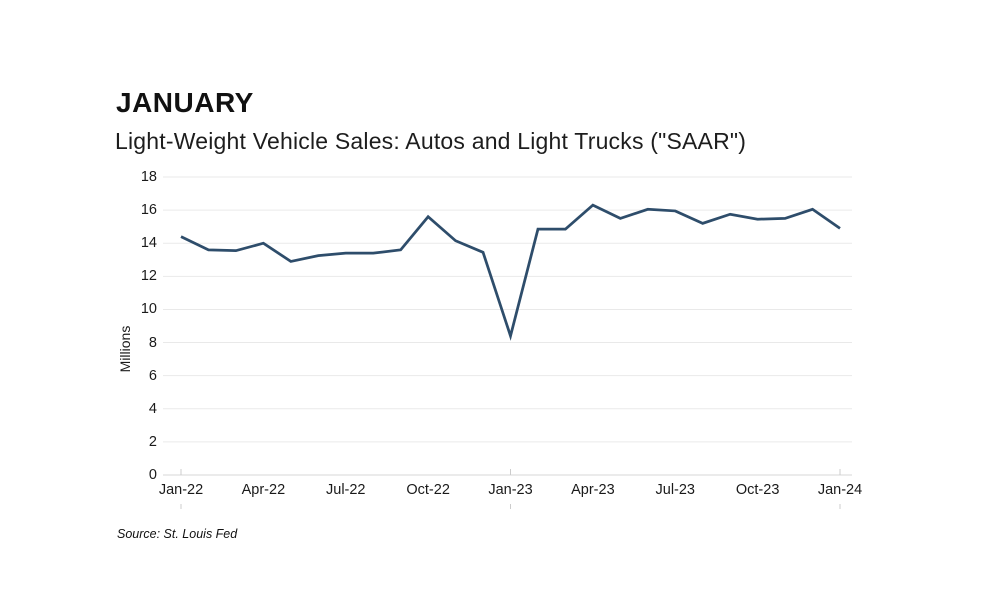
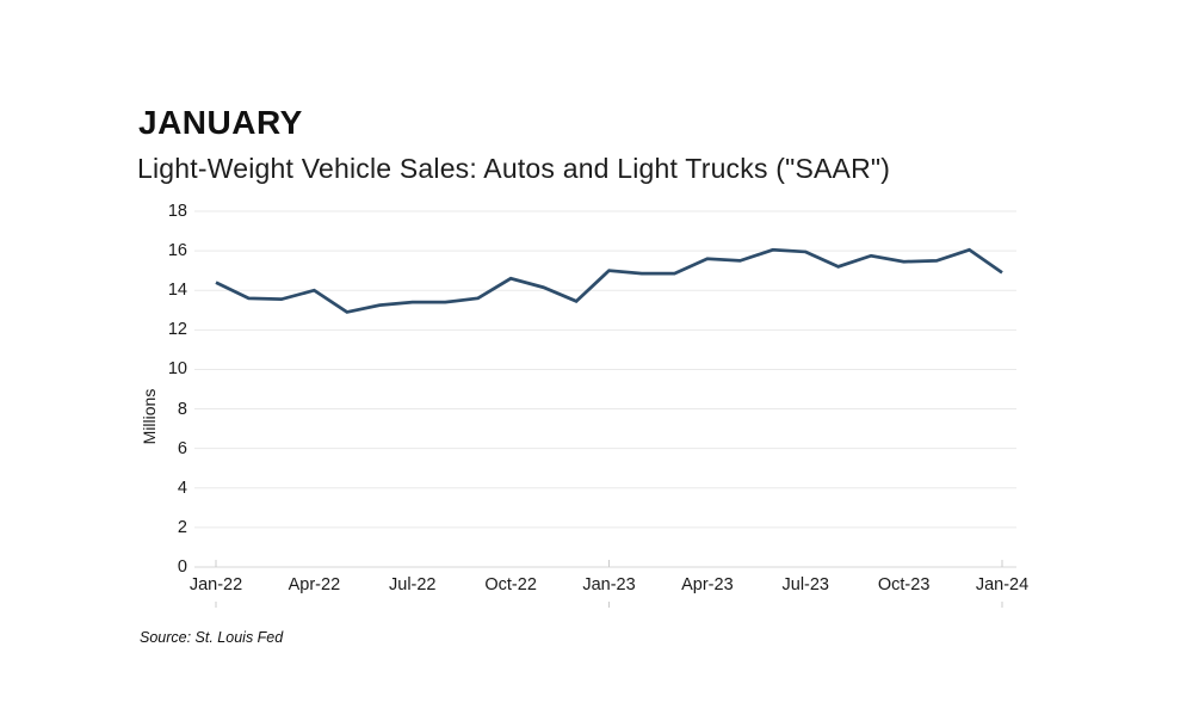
Oct-22: 15.6 -> 14.6
Jan-23: 8.4 -> 15.0
Apr-23: 16.3 -> 15.6
